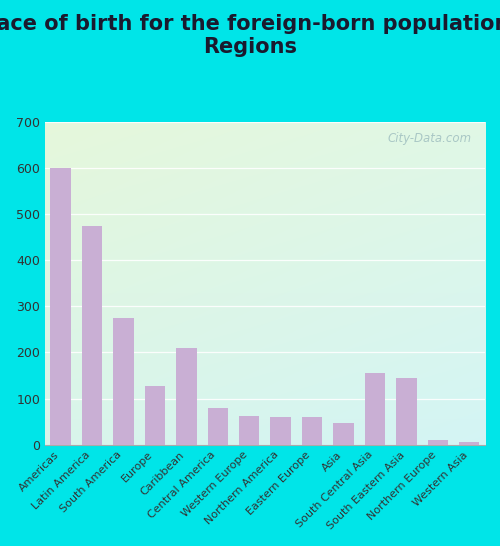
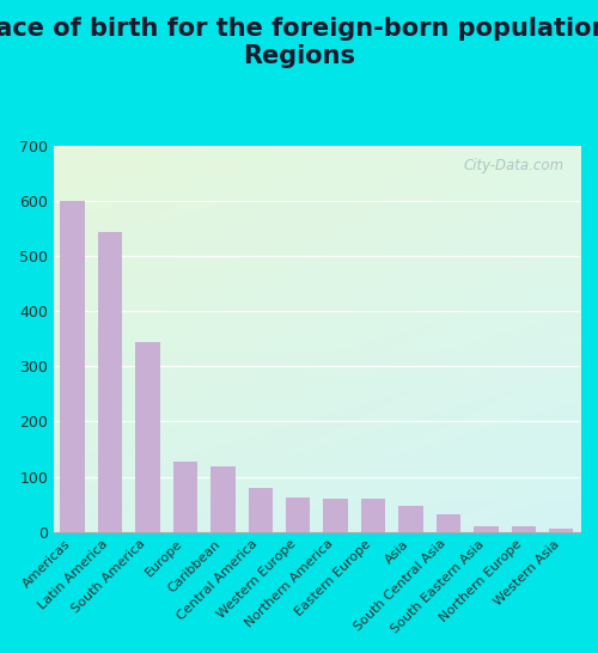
Latin America: 475 -> 543
South America: 275 -> 344
Caribbean: 210 -> 119
South Central Asia: 155 -> 32
South Eastern Asia: 145 -> 10
